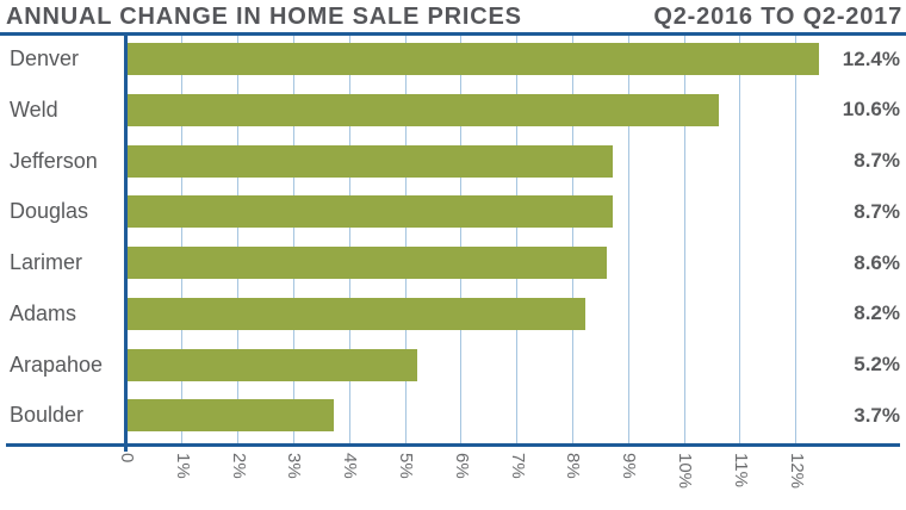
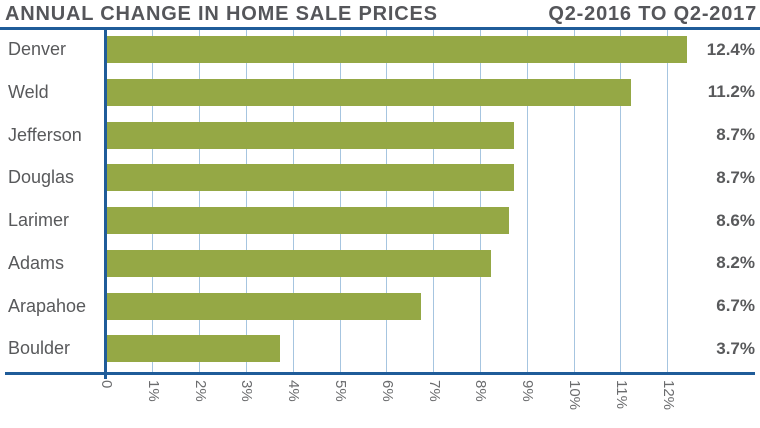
Weld: 10.6% -> 11.2%
Arapahoe: 5.2% -> 6.7%
